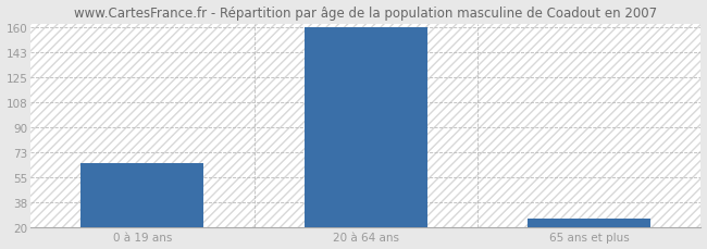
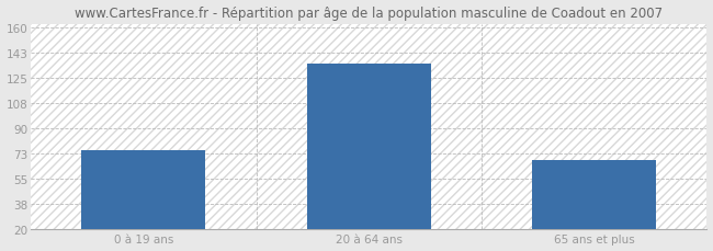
0 à 19 ans: 65 -> 75
20 à 64 ans: 160 -> 135
65 ans et plus: 26 -> 68
